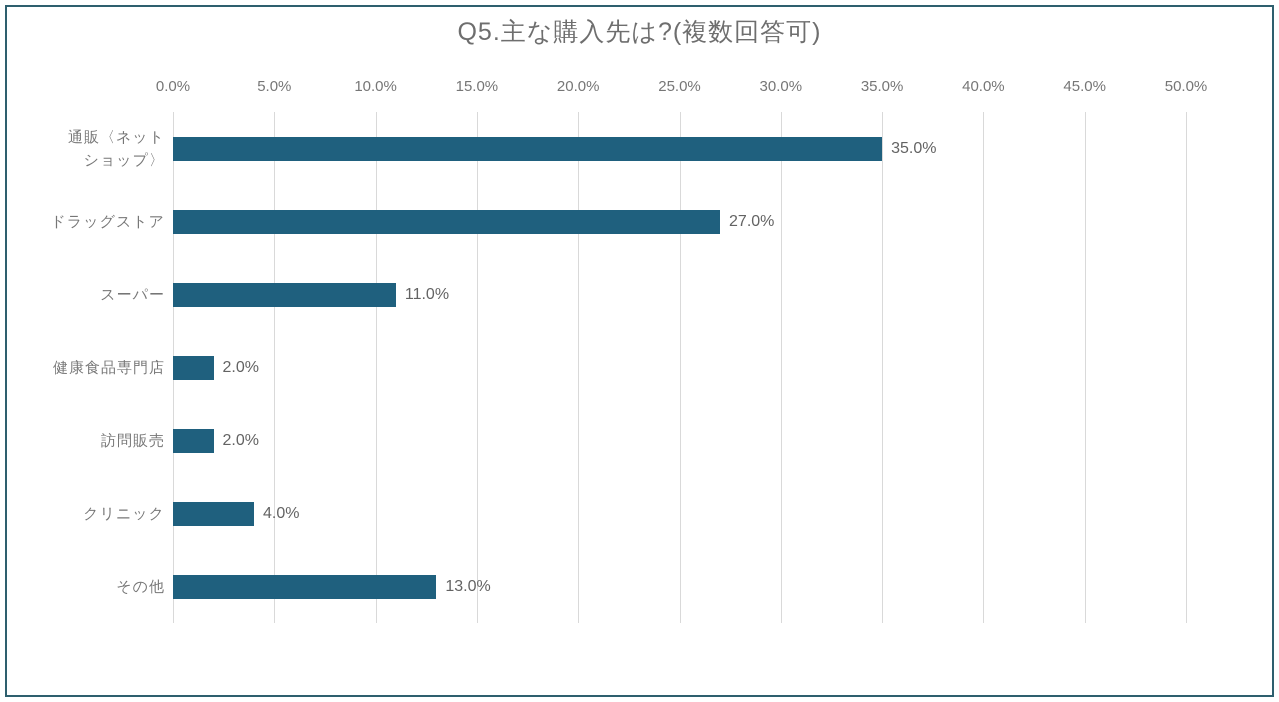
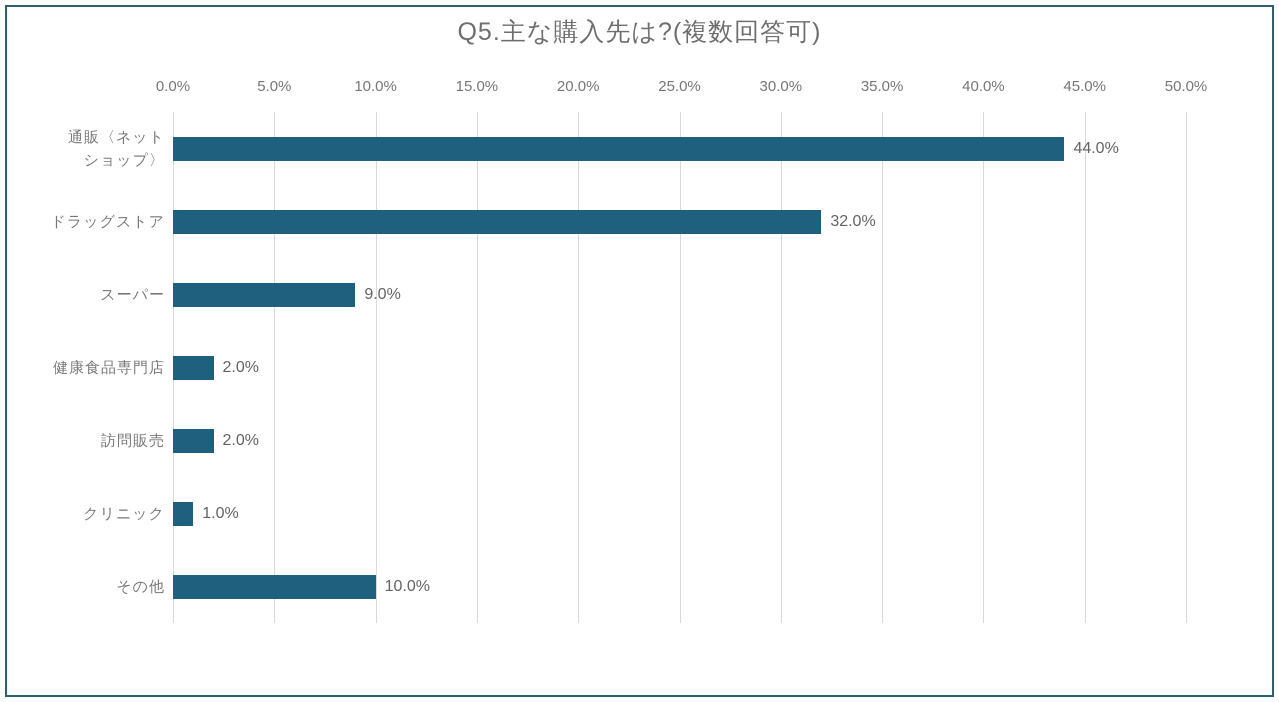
通販〈ネットショップ〉: 35.0% -> 44.0%
ドラッグストア: 27.0% -> 32.0%
スーパー: 11.0% -> 9.0%
クリニック: 4.0% -> 1.0%
その他: 13.0% -> 10.0%
